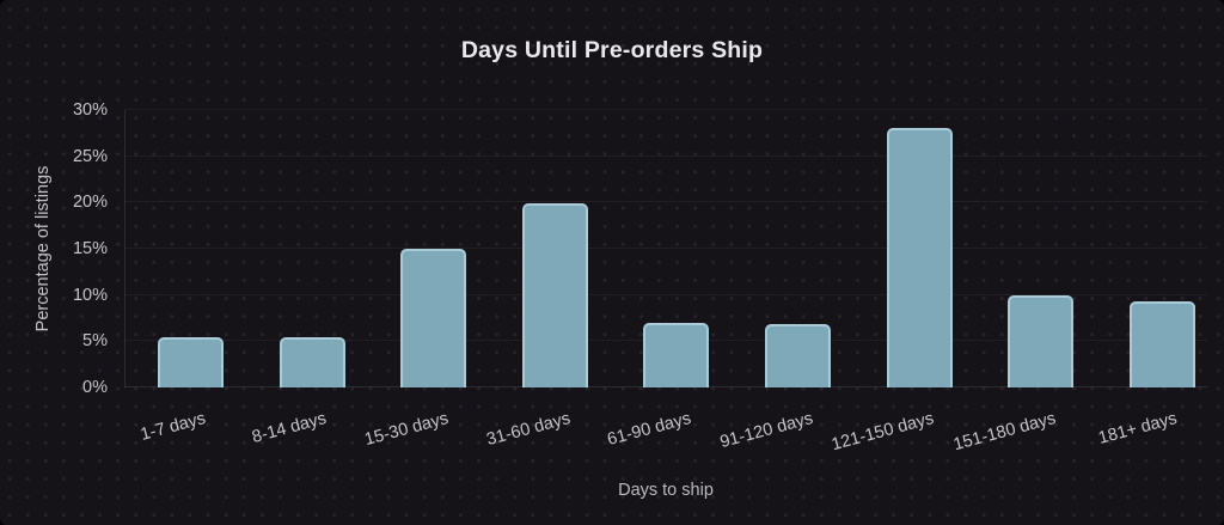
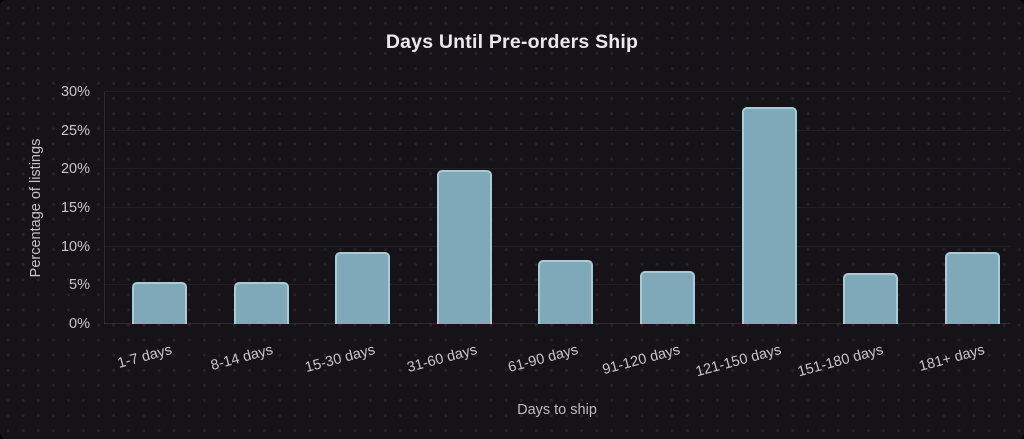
15-30 days: 15% -> 9%
61-90 days: 7% -> 8%
151-180 days: 10% -> 7%
